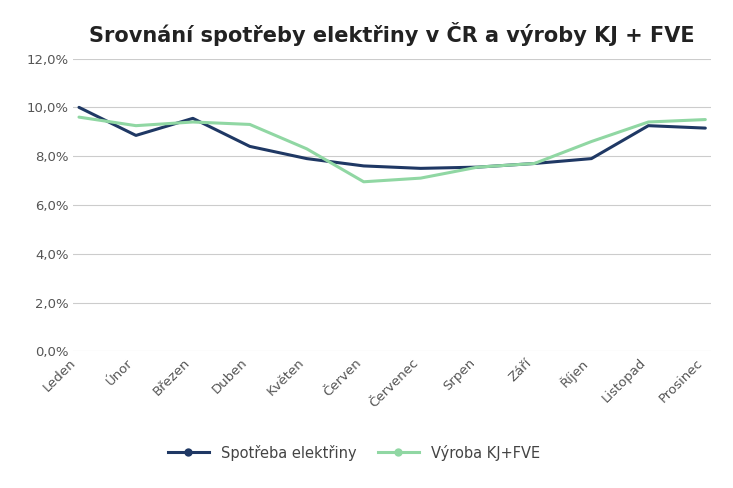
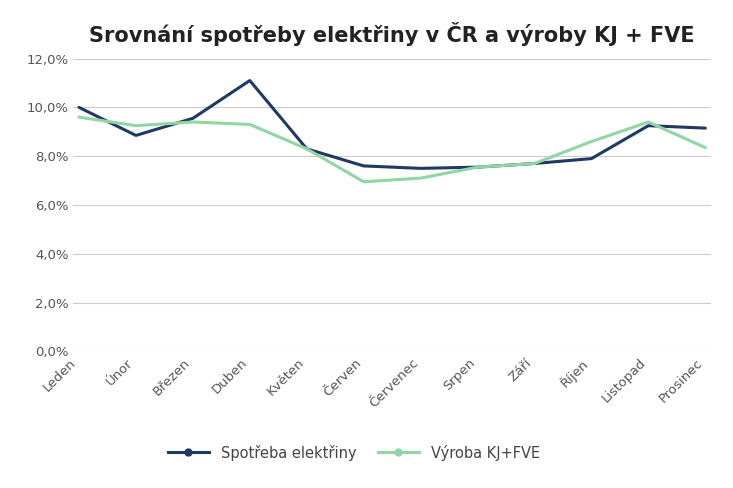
Spotřeba elektřiny/Duben: 8,40% -> 11,10%
Spotřeba elektřiny/Květen: 7,90% -> 8,30%
Výroba KJ+FVE/Prosinec: 9,50% -> 8,35%
